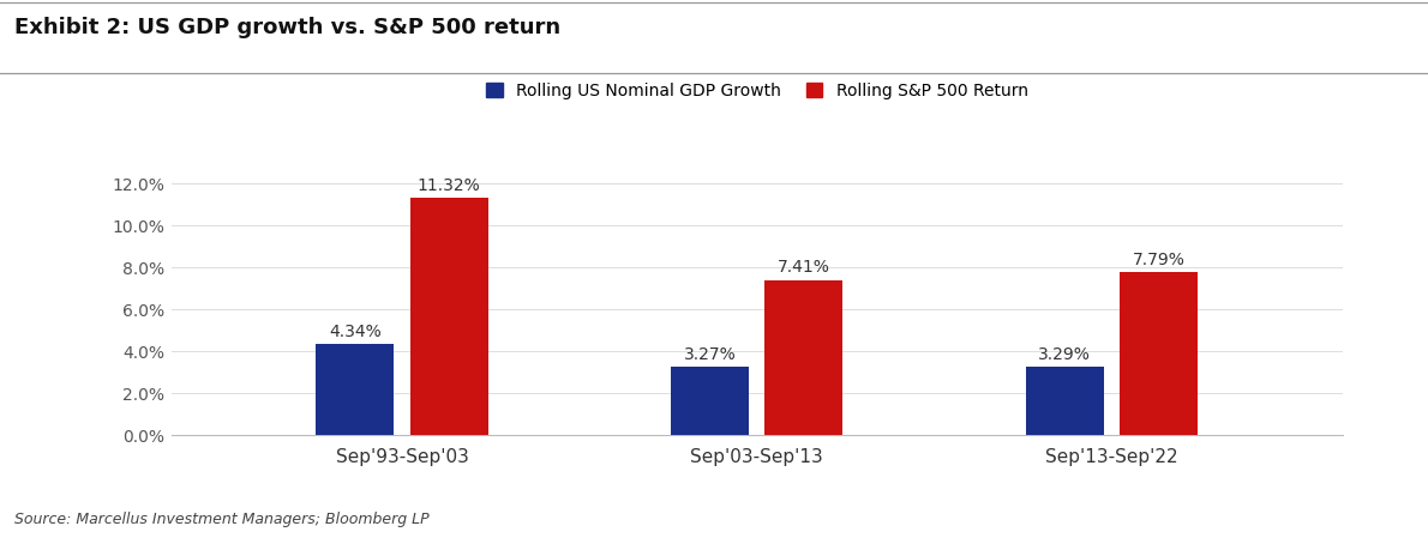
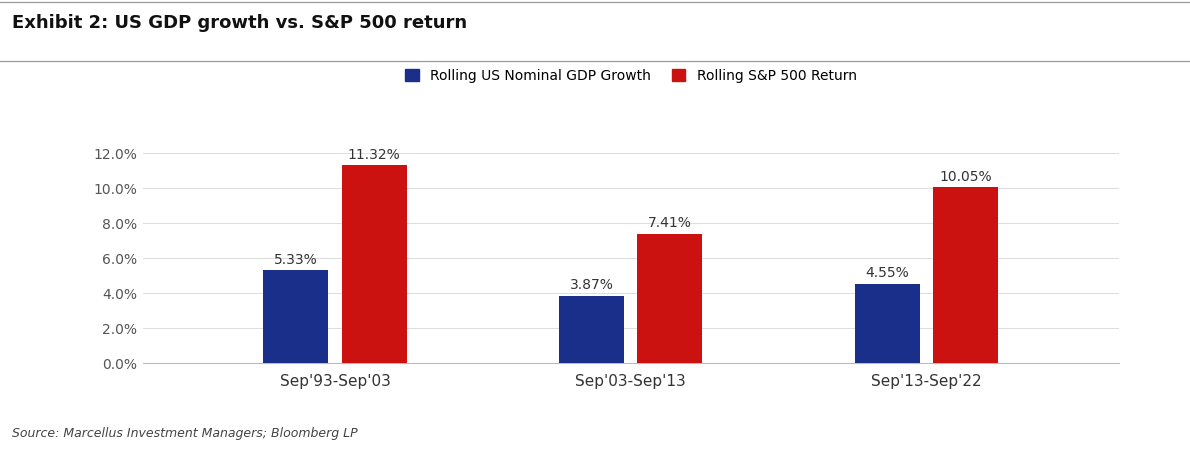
Rolling US Nominal GDP Growth/Sep'93-Sep'03: 4.34% -> 5.33%
Rolling US Nominal GDP Growth/Sep'03-Sep'13: 3.27% -> 3.87%
Rolling US Nominal GDP Growth/Sep'13-Sep'22: 3.29% -> 4.55%
Rolling S&P 500 Return/Sep'13-Sep'22: 7.79% -> 10.05%
